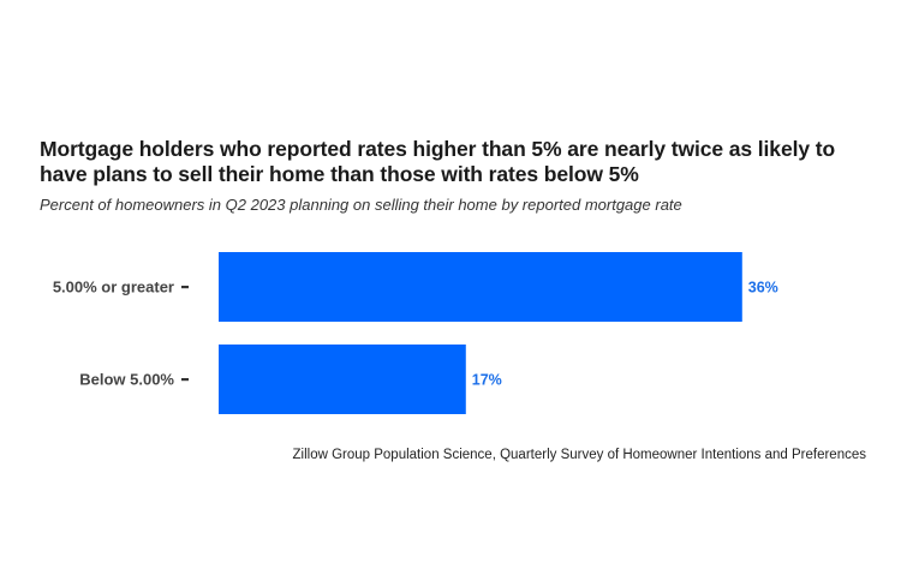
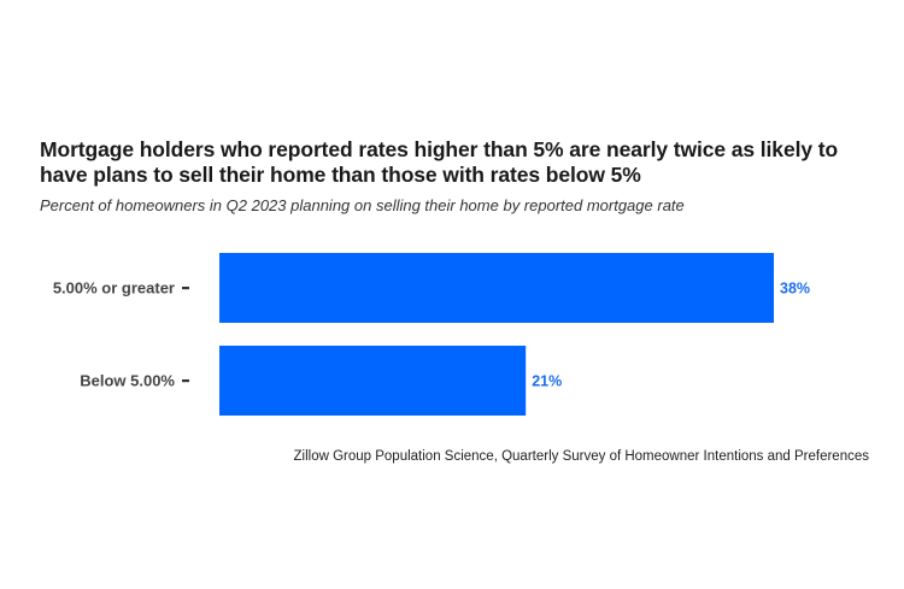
5.00% or greater: 36% -> 38%
Below 5.00%: 17% -> 21%
